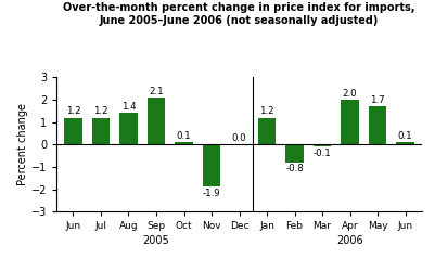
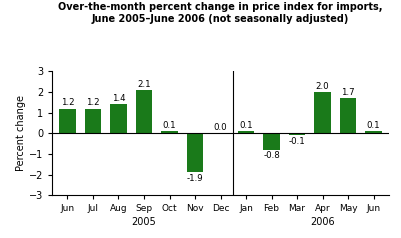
Jan: 1.2 -> 0.1
